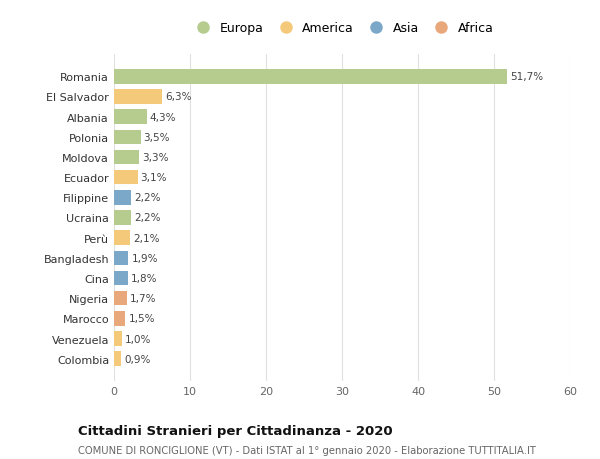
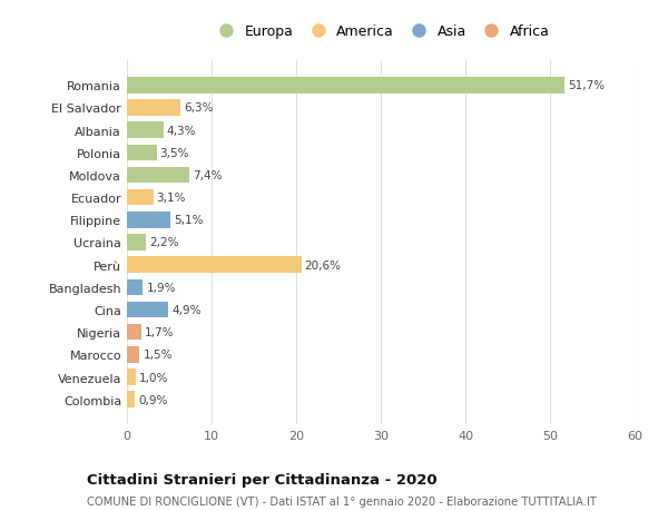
Moldova: 3,3% -> 7,4%
Filippine: 2,2% -> 5,1%
Perù: 2,1% -> 20,6%
Cina: 1,8% -> 4,9%
